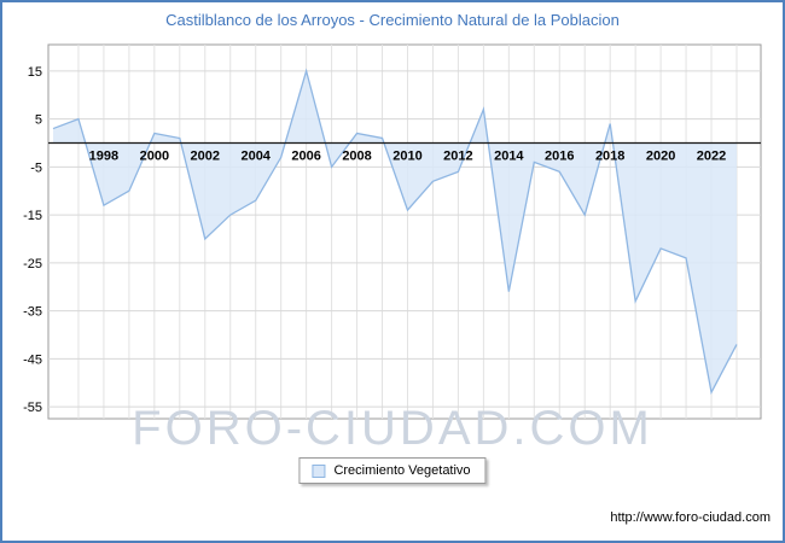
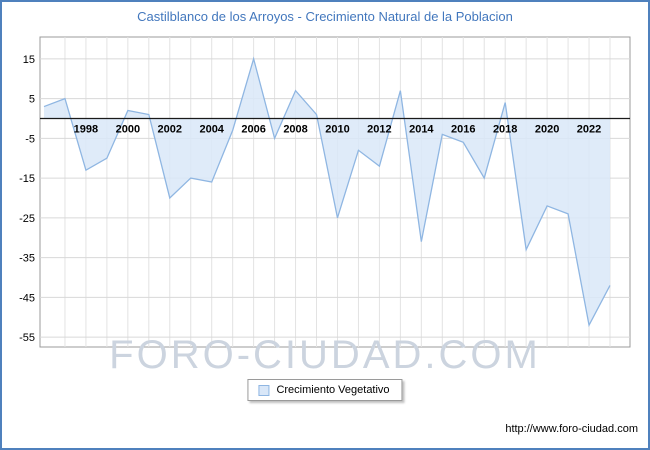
2004: -12 -> -16
2008: 2 -> 7
2010: -14 -> -25
2012: -6 -> -12
